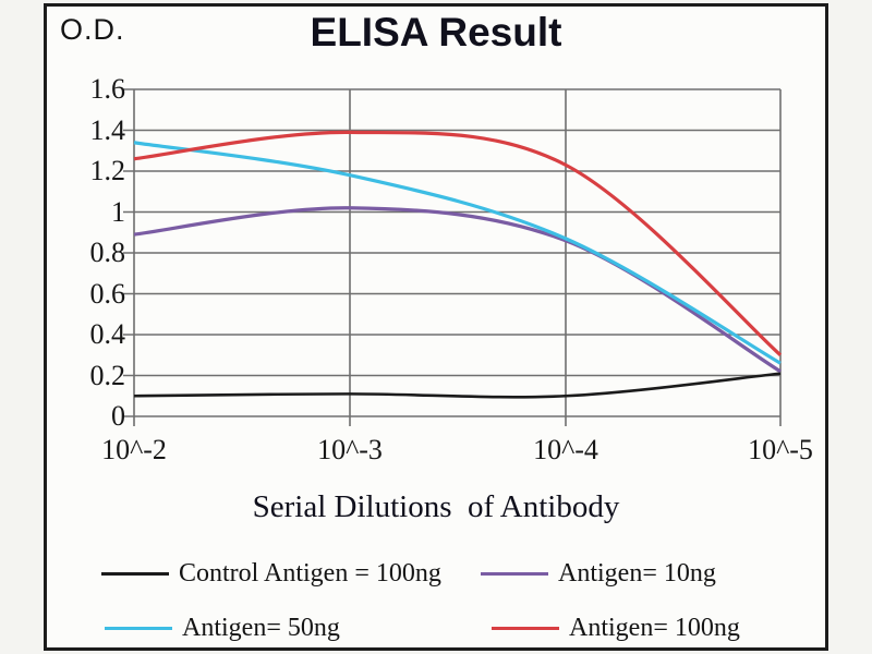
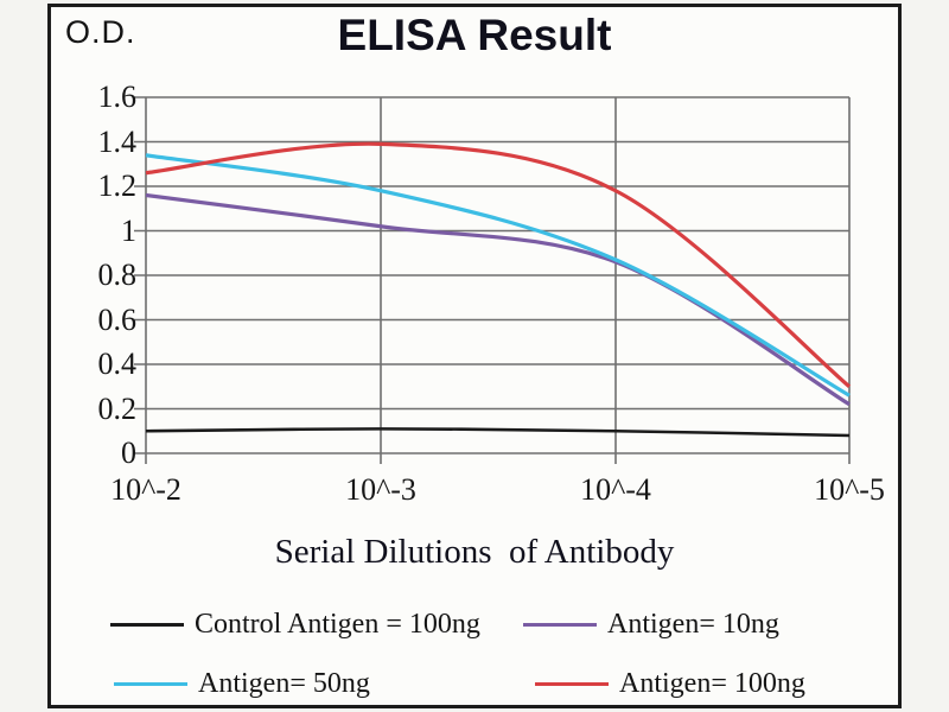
Antigen= 10ng/10^-2: 0.89 -> 1.16
Antigen= 100ng/10^-4: 1.23 -> 1.18
Control Antigen = 100ng/10^-5: 0.21 -> 0.08
